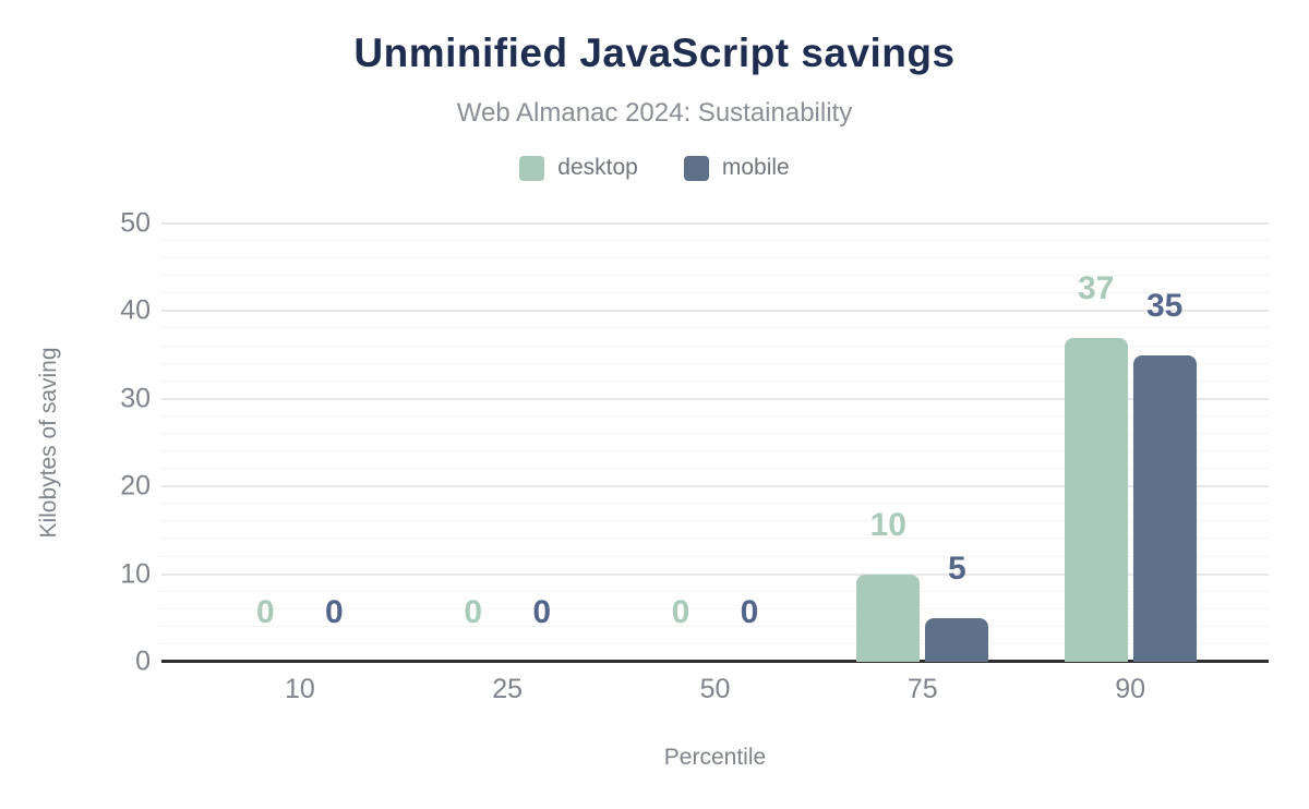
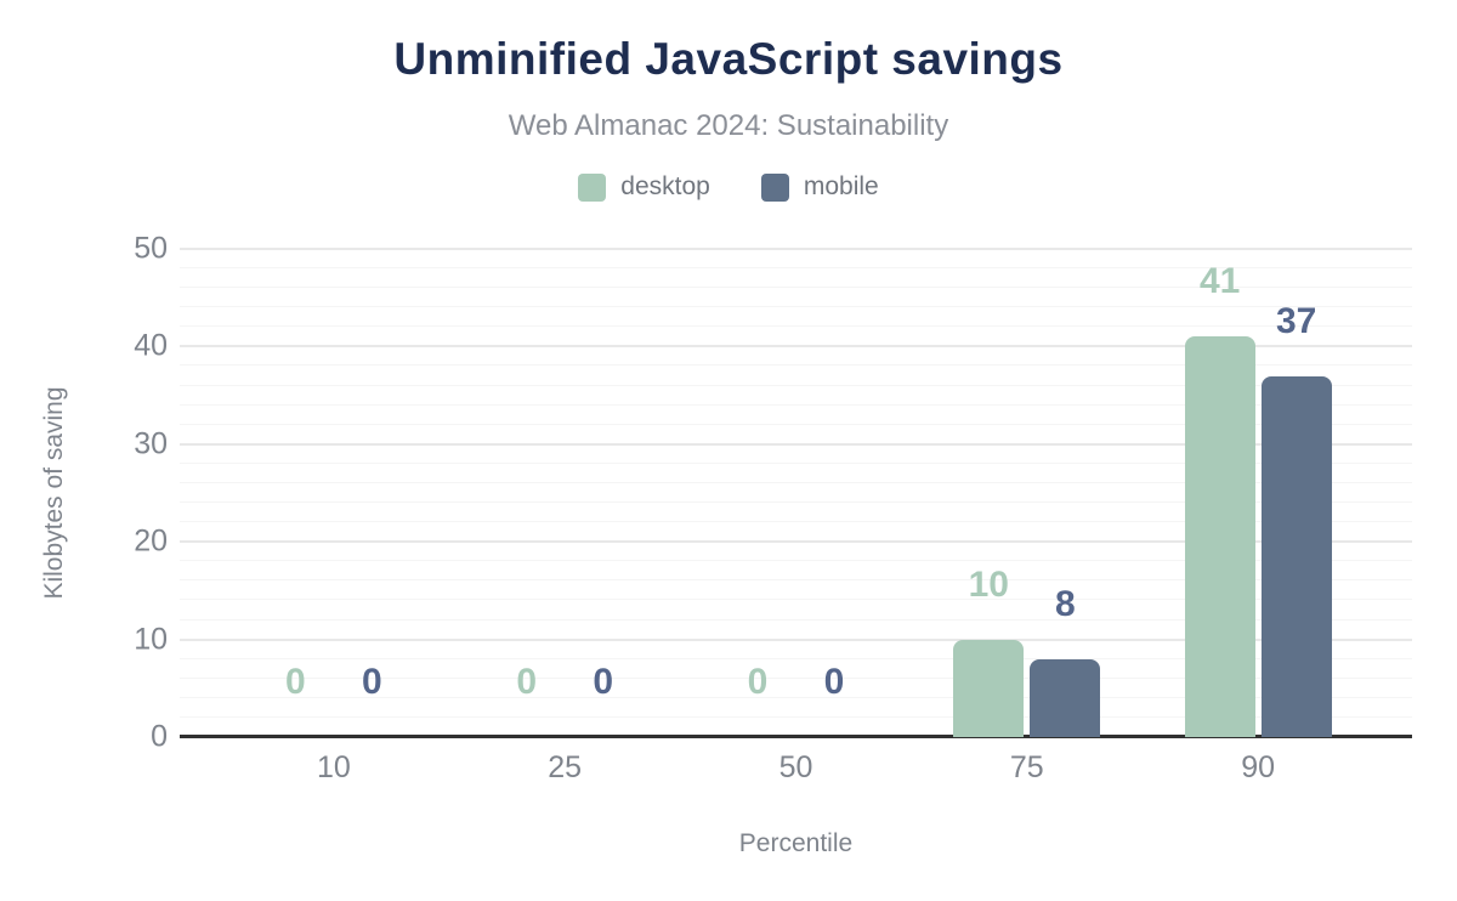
mobile/75: 5 -> 8
desktop/90: 37 -> 41
mobile/90: 35 -> 37
